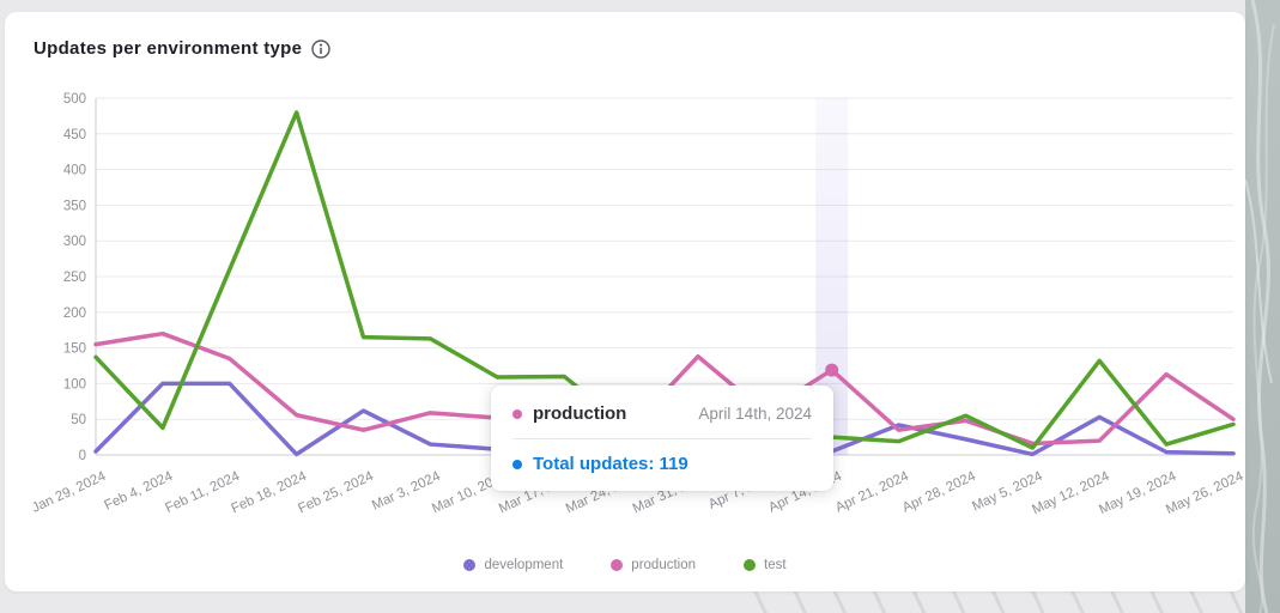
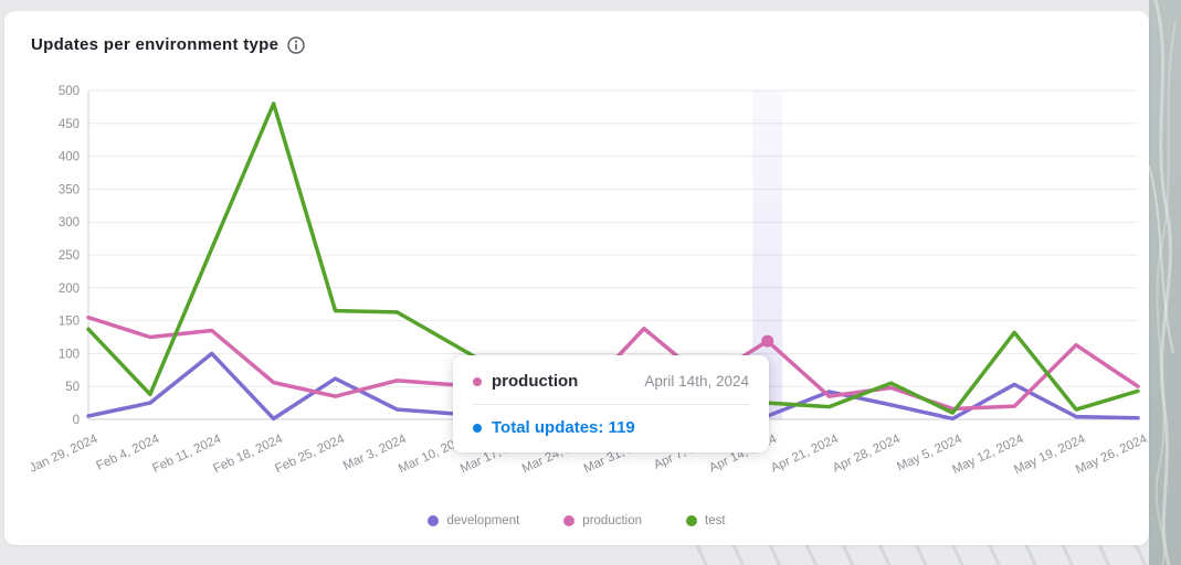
development/Feb 4, 2024: 100 -> 20
production/Feb 4, 2024: 170 -> 120
test/Mar 17, 2024: 110 -> 60
